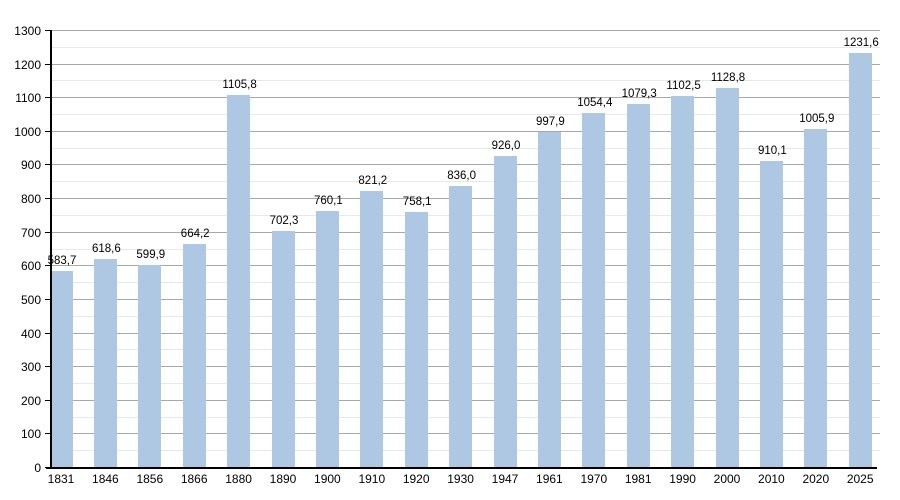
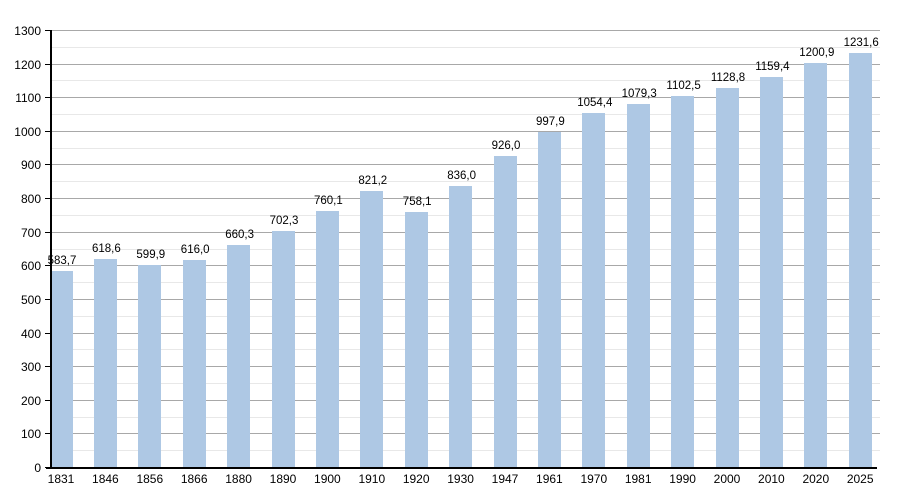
1866: 664,2 -> 616,0
1880: 1105,8 -> 660,3
2010: 910,1 -> 1159,4
2020: 1005,9 -> 1200,9
